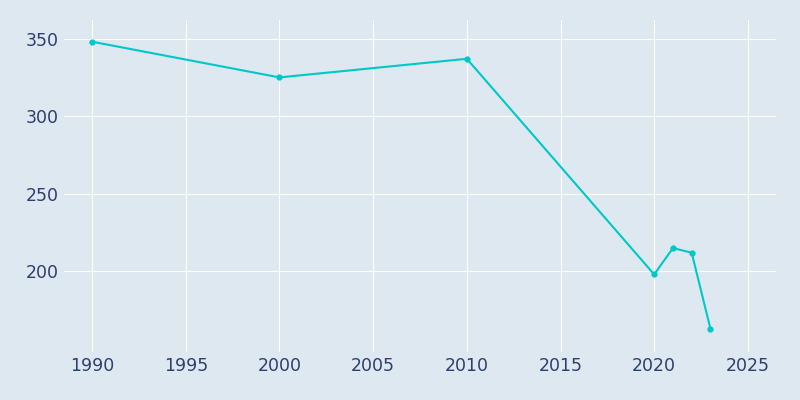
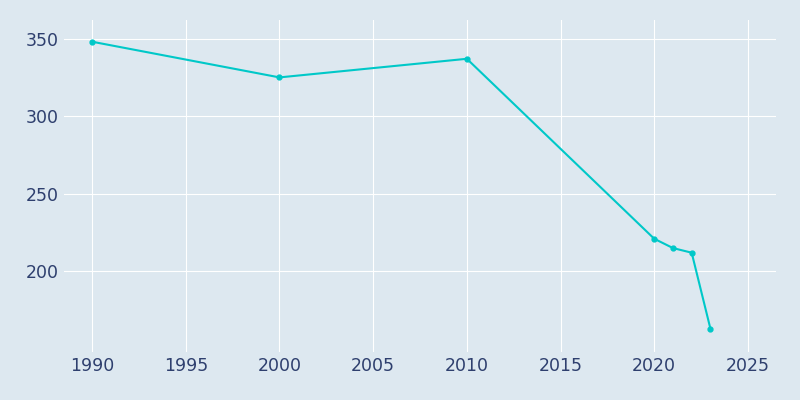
2020: 198 -> 221
